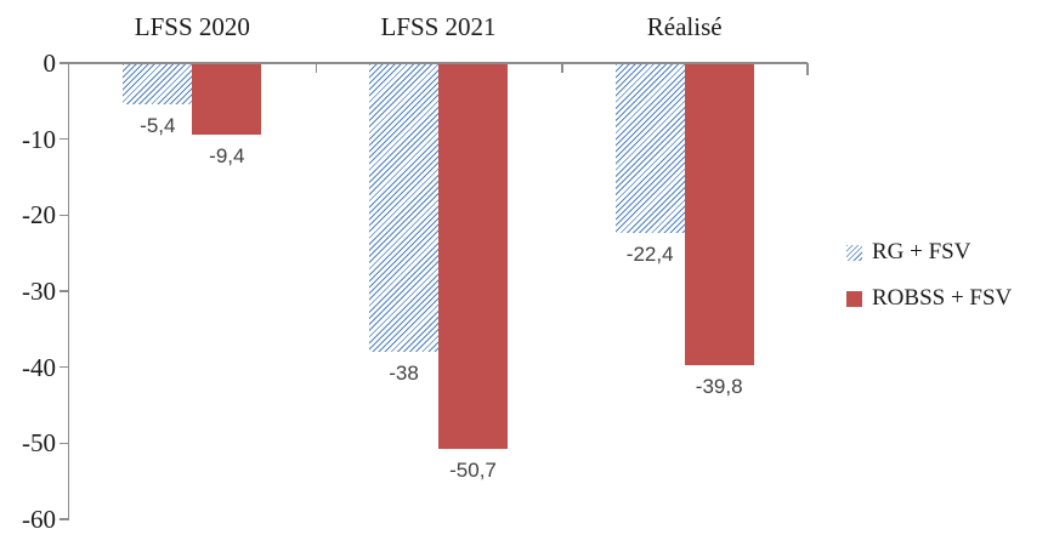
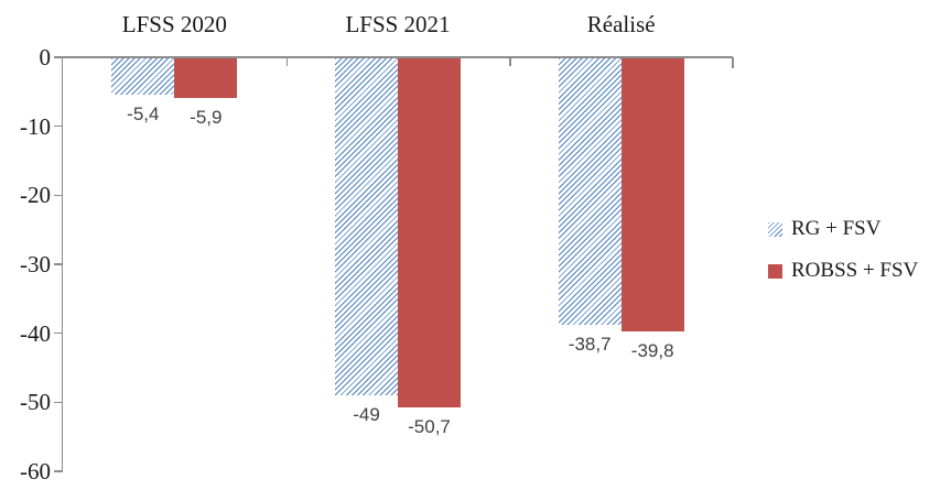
ROBSS + FSV/LFSS 2020: -9,4 -> -5,9
RG + FSV/LFSS 2021: -38 -> -49
RG + FSV/Réalisé: -22,4 -> -38,7
